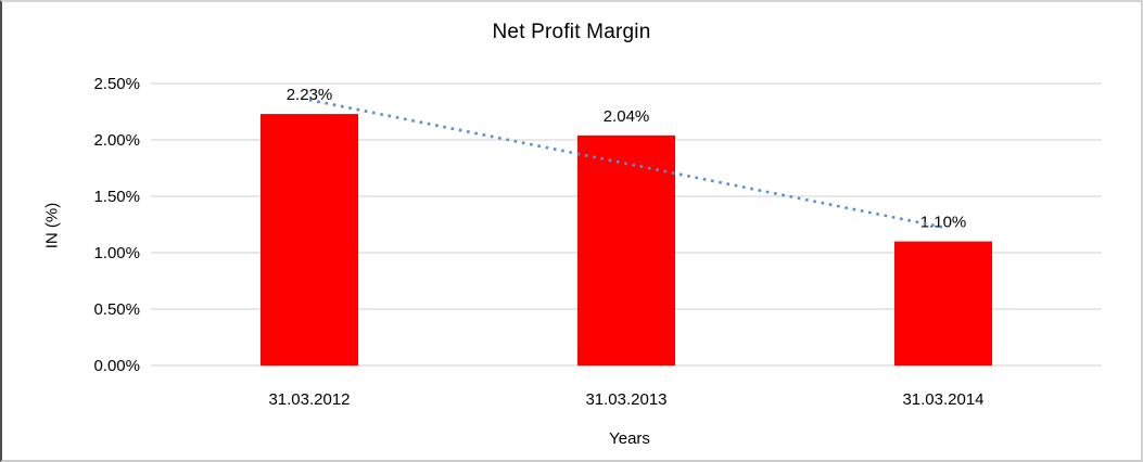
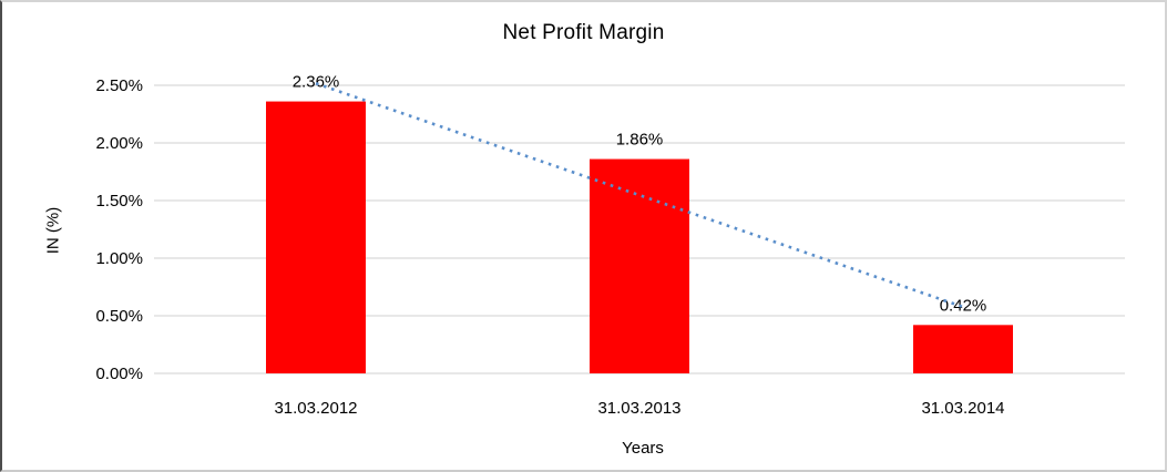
31.03.2012: 2.23% -> 2.36%
31.03.2013: 2.04% -> 1.86%
31.03.2014: 1.10% -> 0.42%
